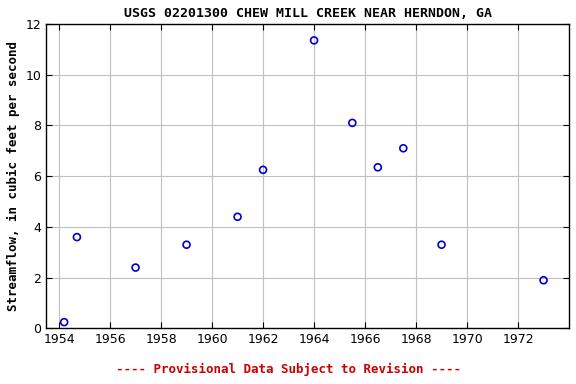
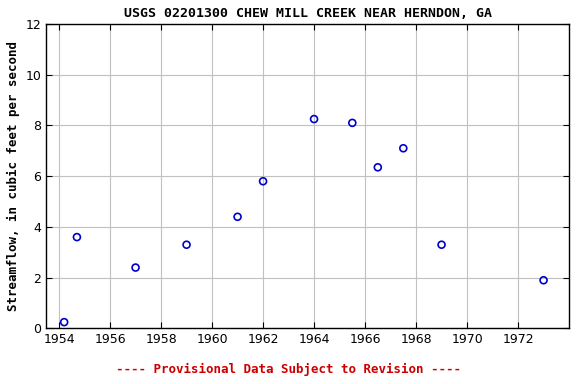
1962: 6.25 -> 5.80
1964: 11.35 -> 8.25
